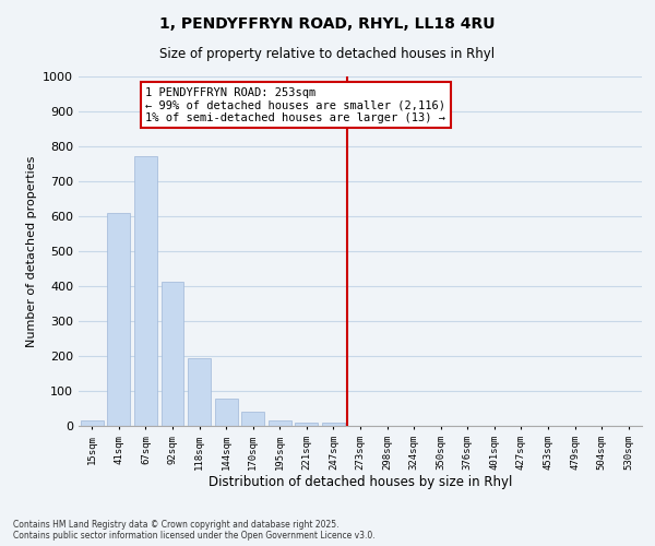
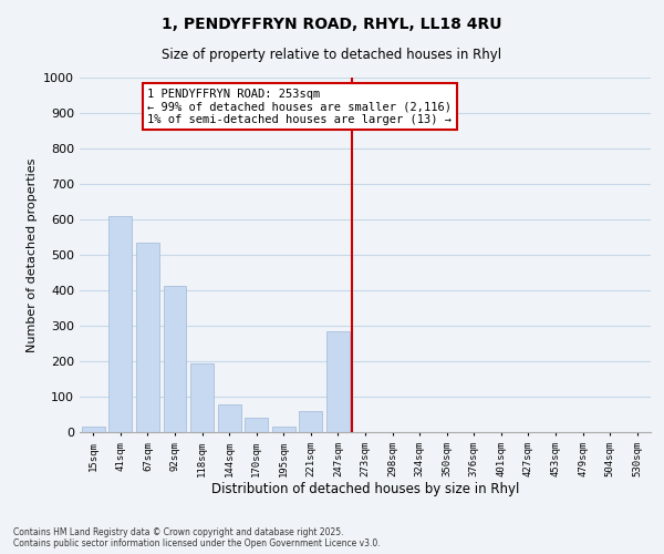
67sqm: 773 -> 535
221sqm: 8 -> 60
247sqm: 10 -> 285
